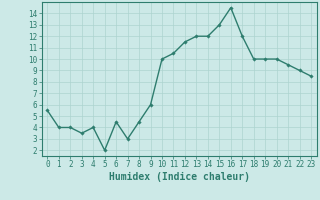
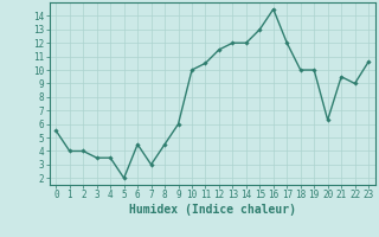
4: 4.0 -> 3.5
20: 10.0 -> 6.3
23: 8.5 -> 10.6
